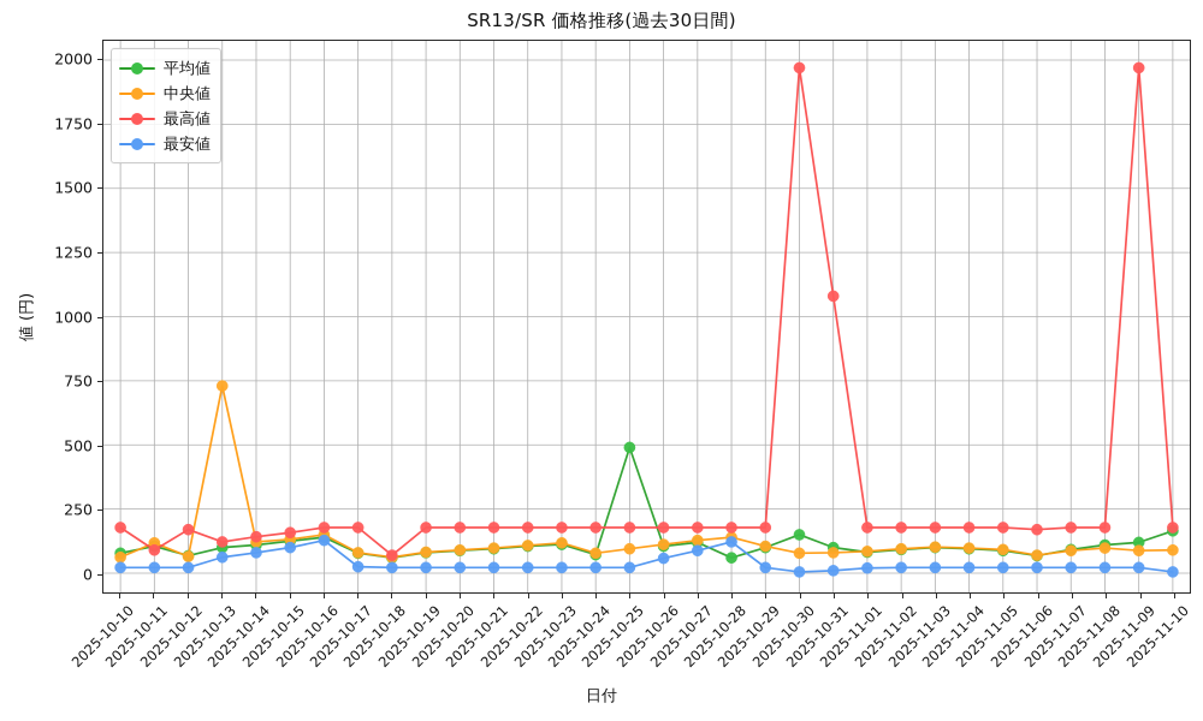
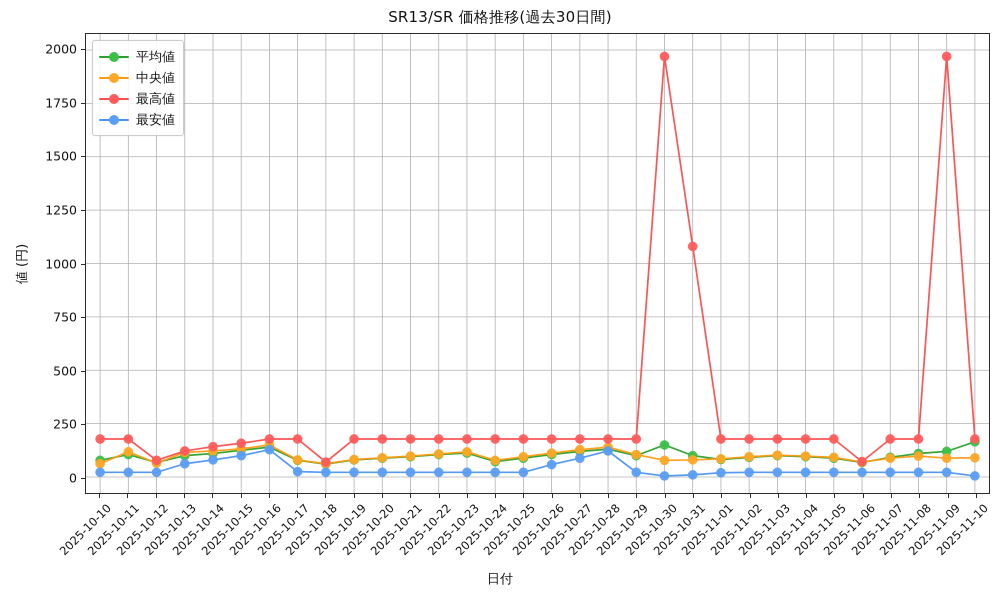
最高値/2025-10-11: 90 -> 180
最高値/2025-10-12: 170 -> 80
中央値/2025-10-13: 730 -> 120
平均値/2025-10-25: 490 -> 90
平均値/2025-10-28: 60 -> 130
最高値/2025-11-06: 170 -> 70
